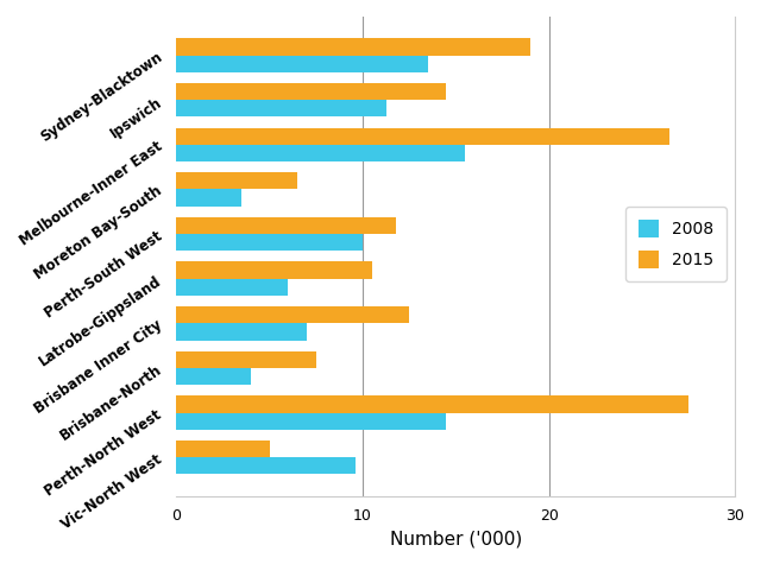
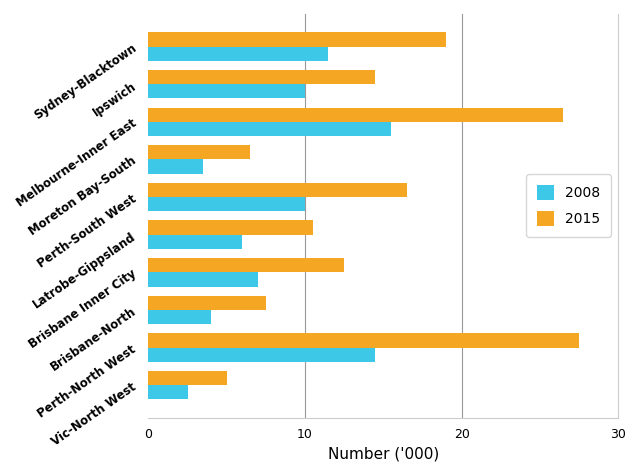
2008/Sydney-Blacktown: 13.5 -> 11.5
2008/Ipswich: 11.3 -> 10.0
2015/Perth-South West: 11.8 -> 16.5
2008/Vic-North West: 9.6 -> 2.5
